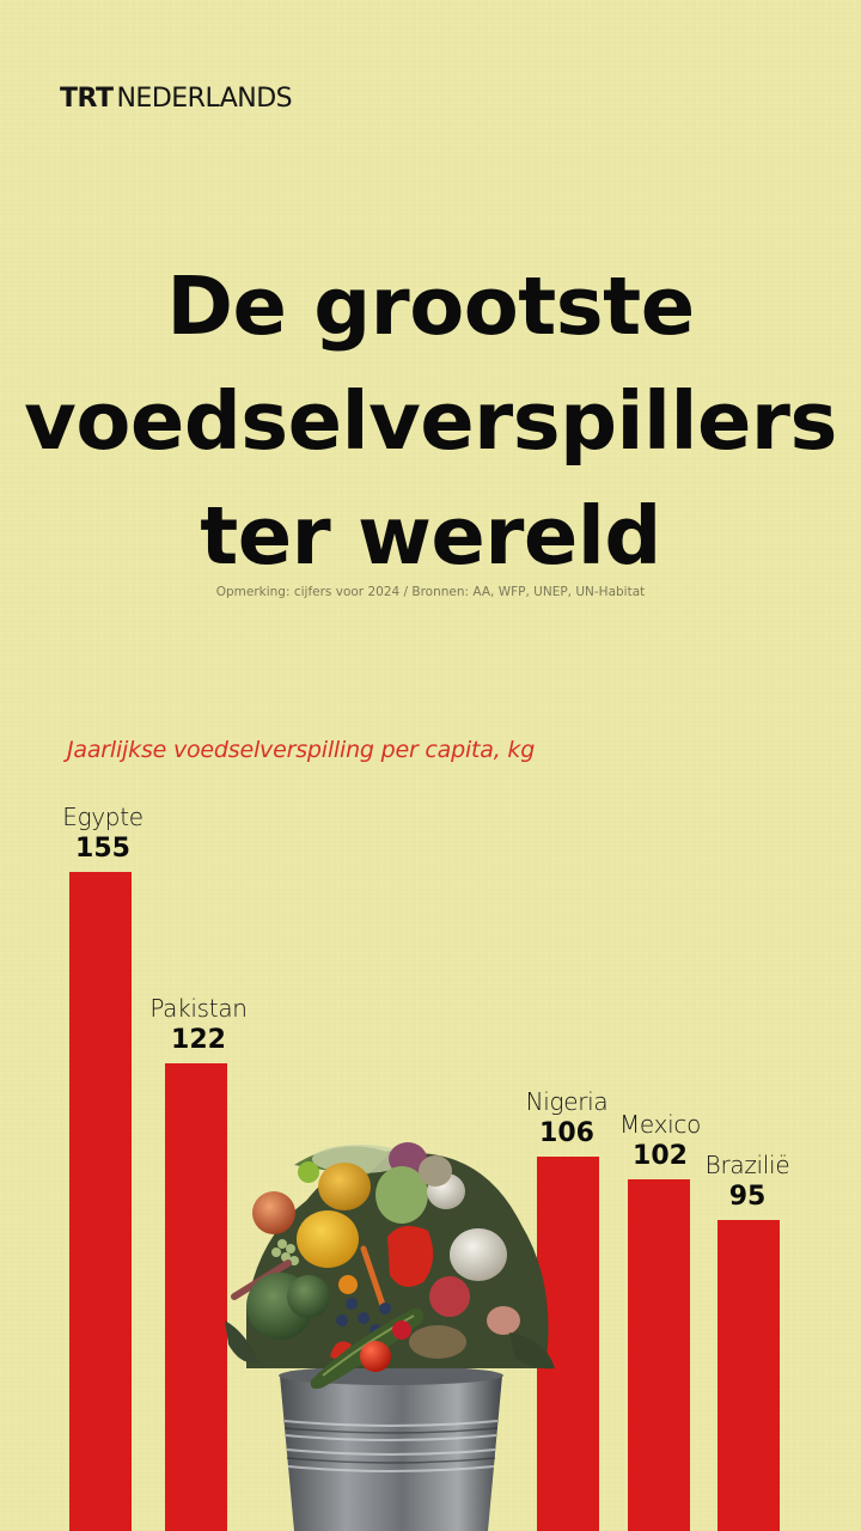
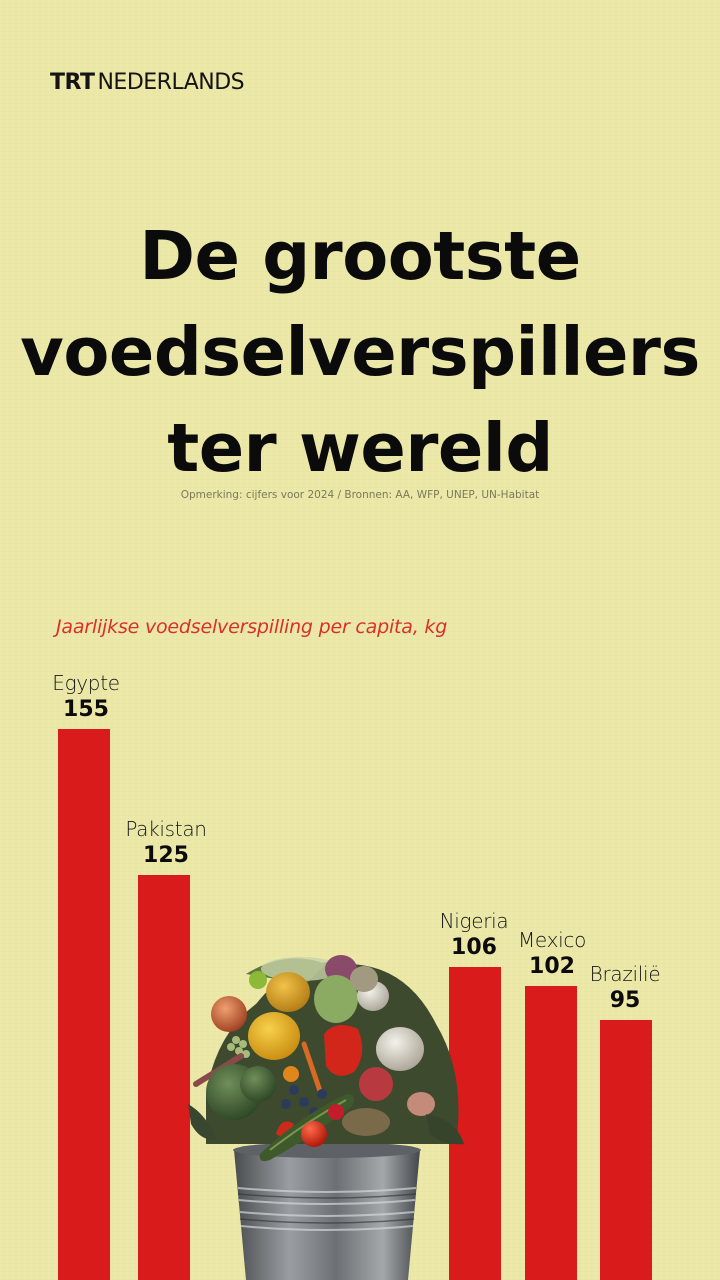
Pakistan: 122 -> 125
